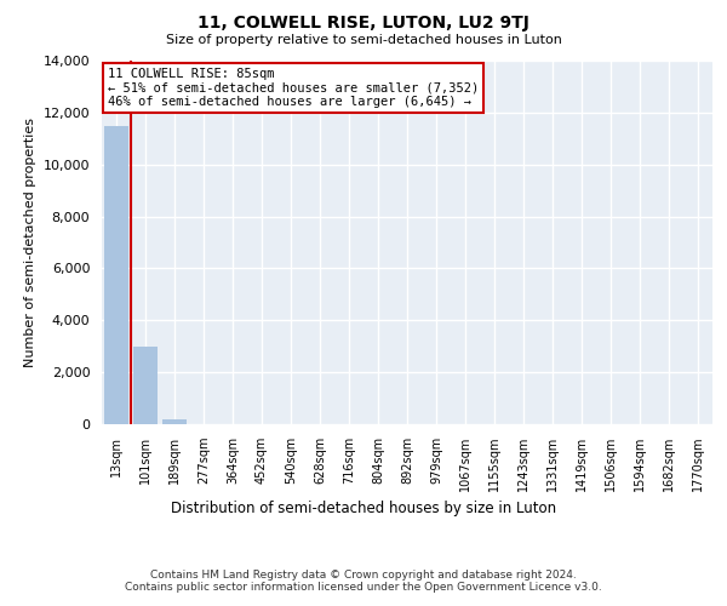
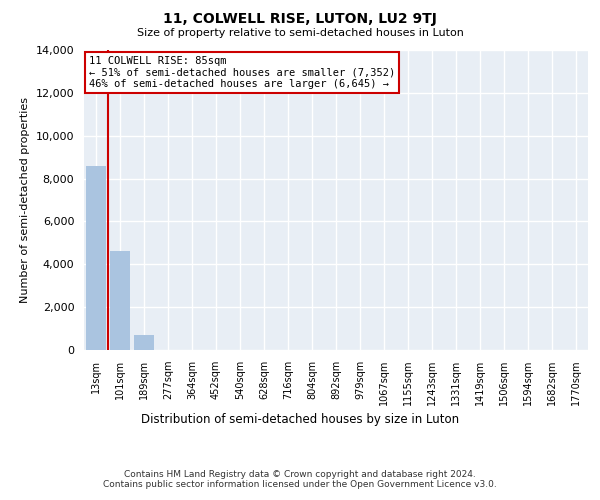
13sqm: 11,500 -> 8,600
101sqm: 3,000 -> 4,600
189sqm: 200 -> 700
